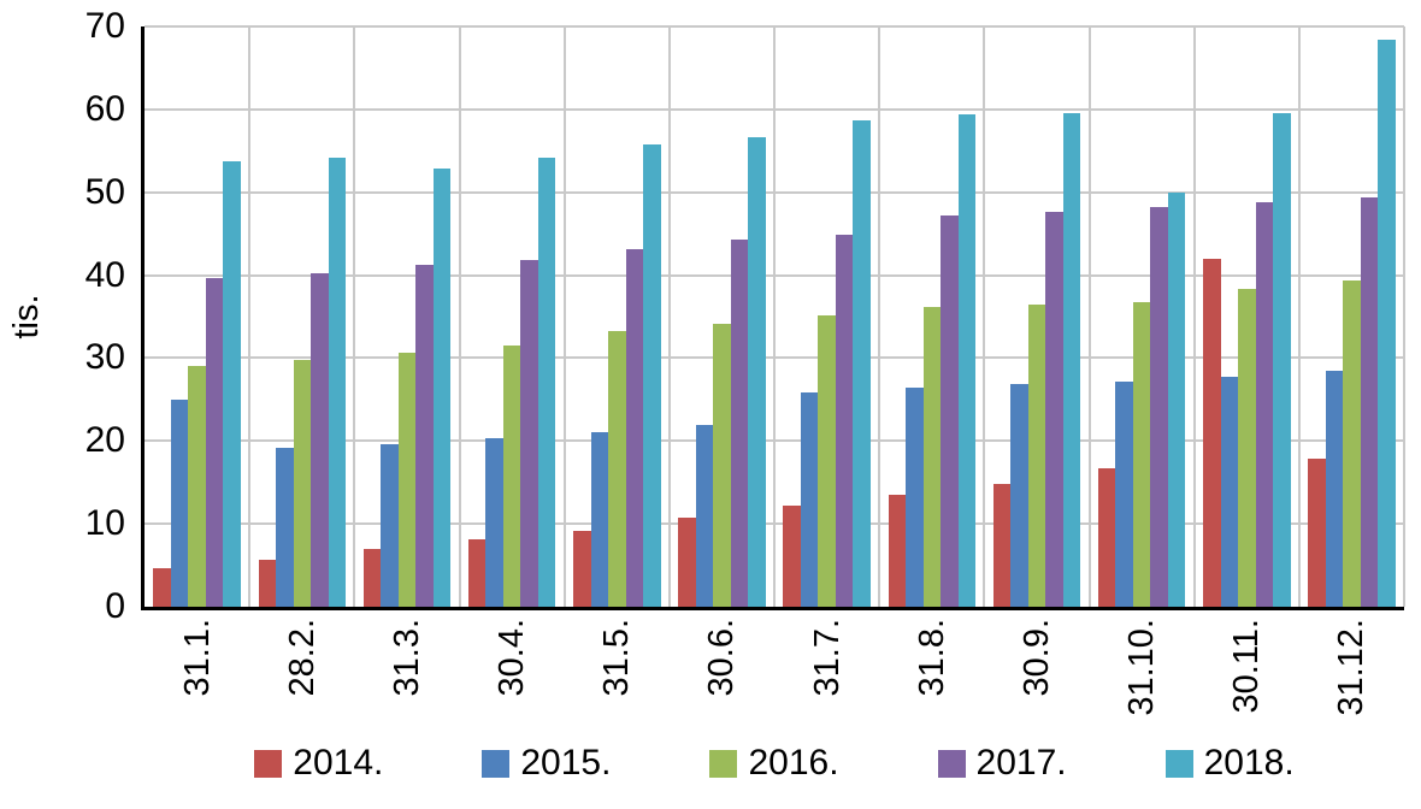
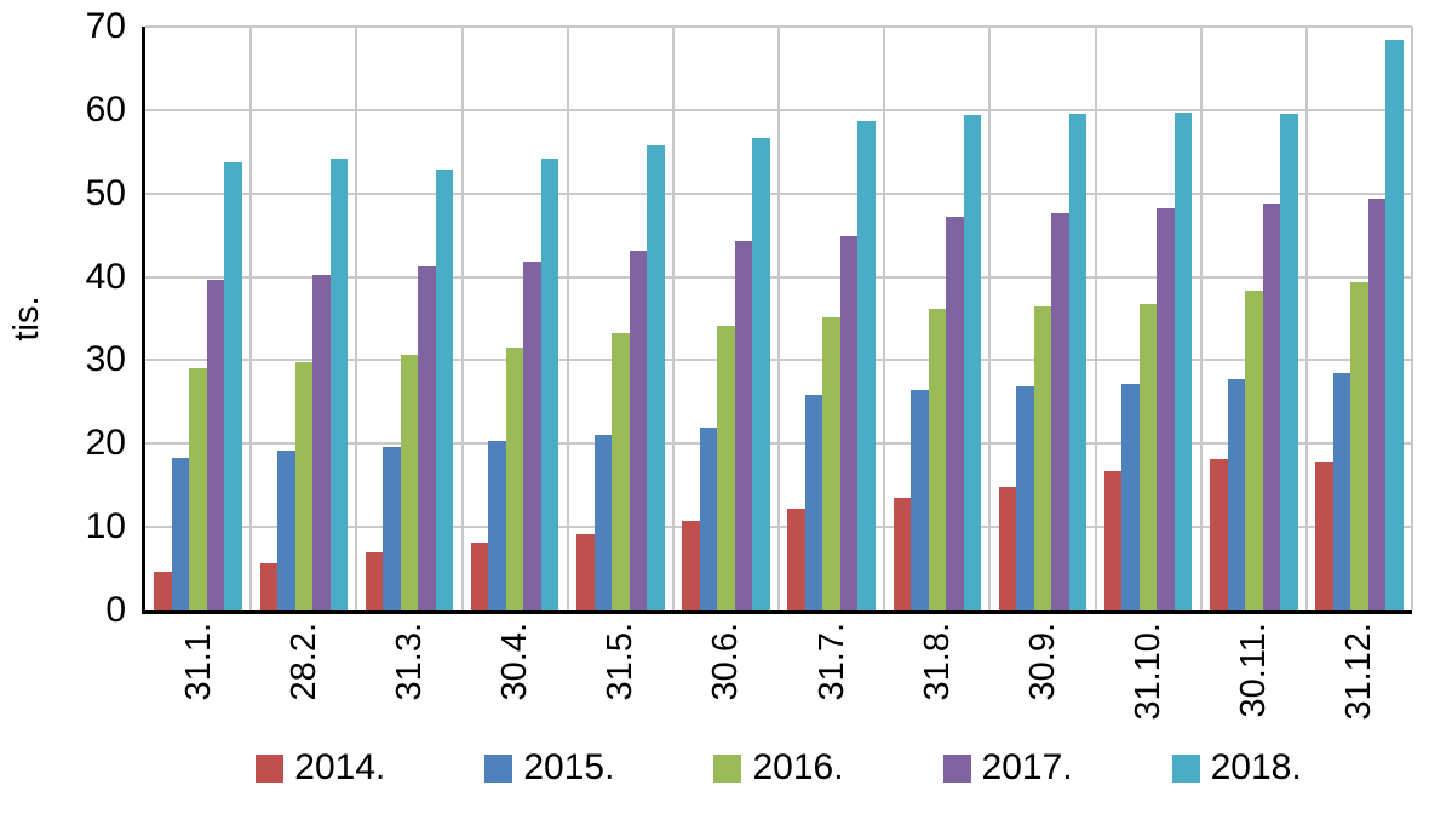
2015./31.1.: 25 -> 18
2018./31.10.: 50 -> 60
2014./30.11.: 42 -> 18
